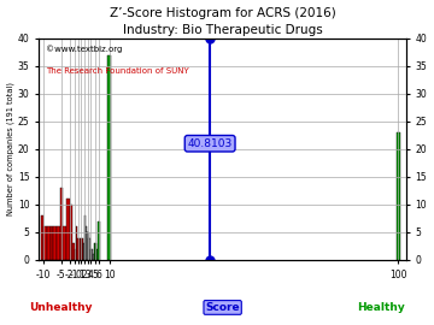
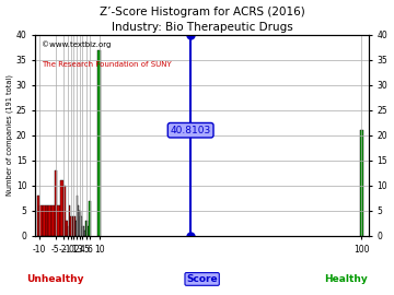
100: 23 -> 21
